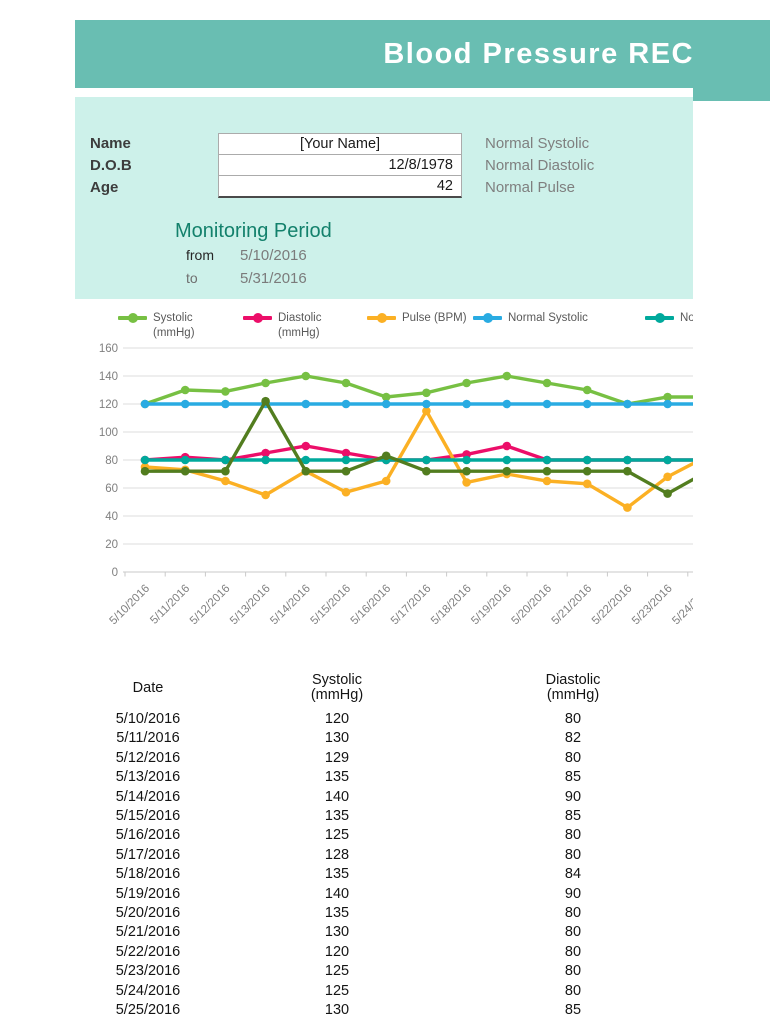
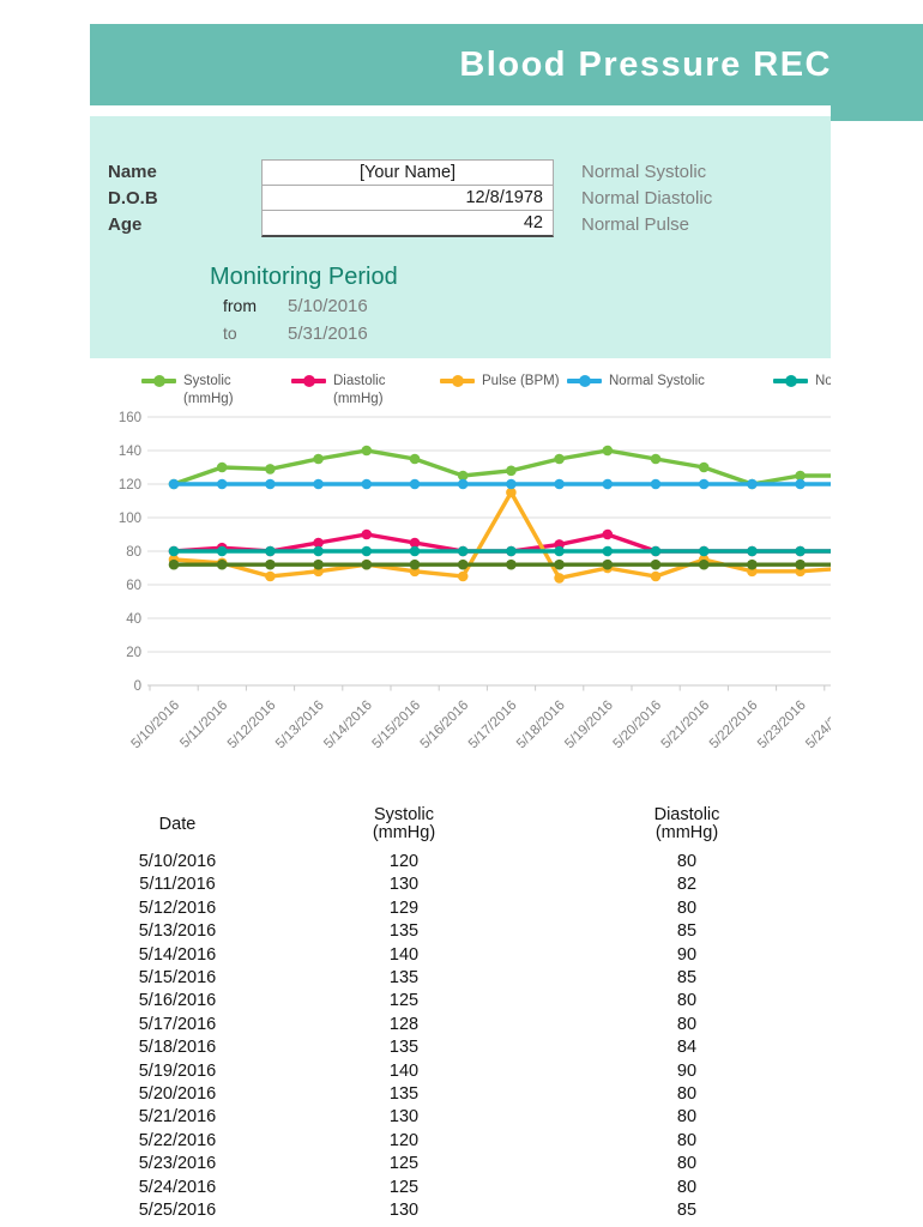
Pulse (BPM)/5/13/2016: 55 -> 68
Normal Pulse/5/13/2016: 122 -> 72
Pulse (BPM)/5/15/2016: 57 -> 68
Normal Pulse/5/16/2016: 83 -> 72
Pulse (BPM)/5/21/2016: 63 -> 75
Pulse (BPM)/5/22/2016: 46 -> 68
Normal Pulse/5/23/2016: 56 -> 72
Pulse (BPM)/5/24/2016: 83 -> 70
